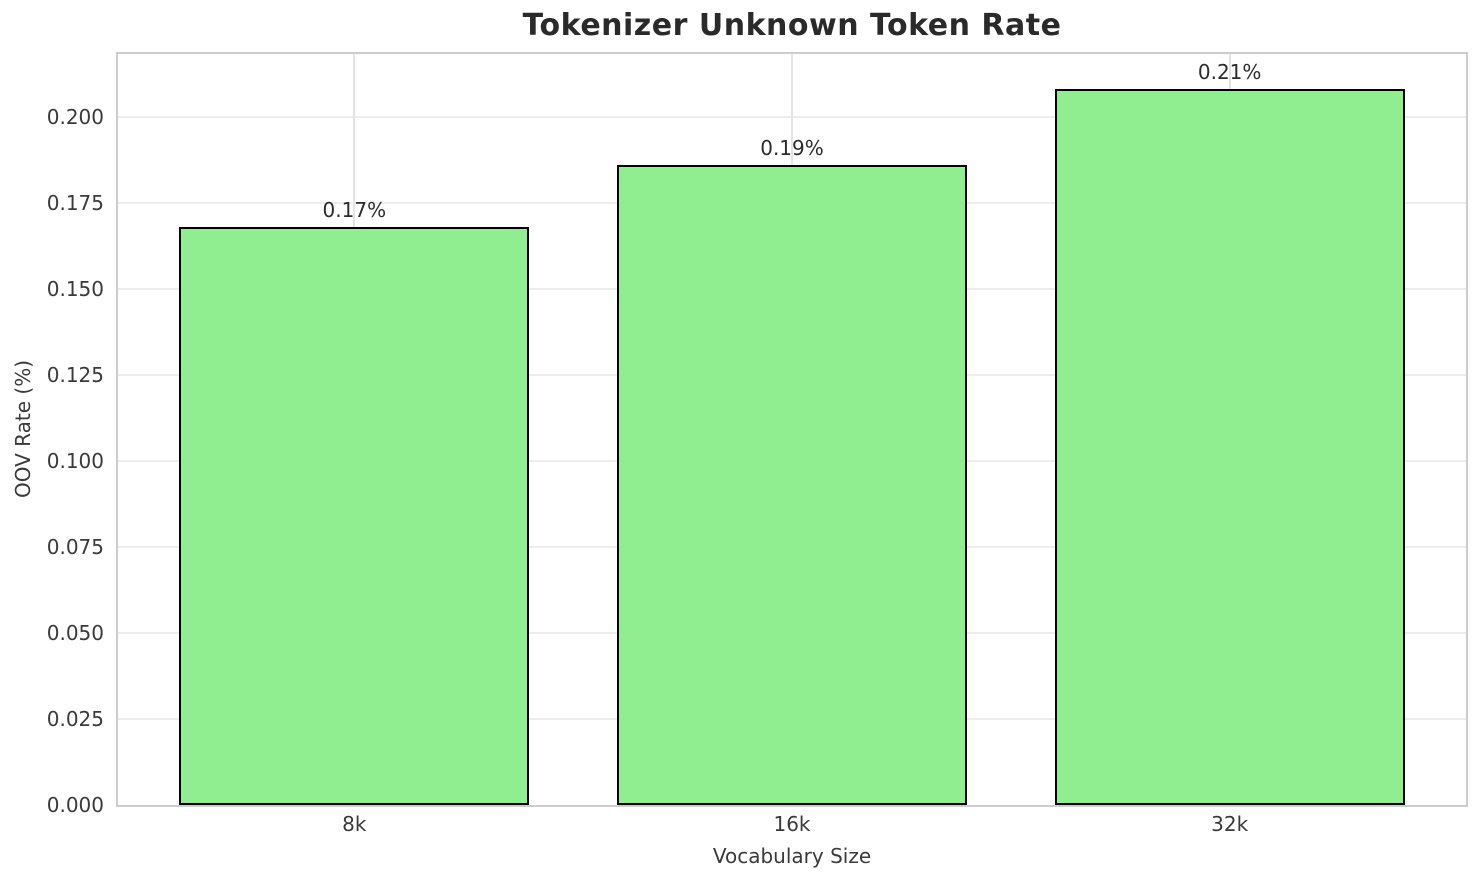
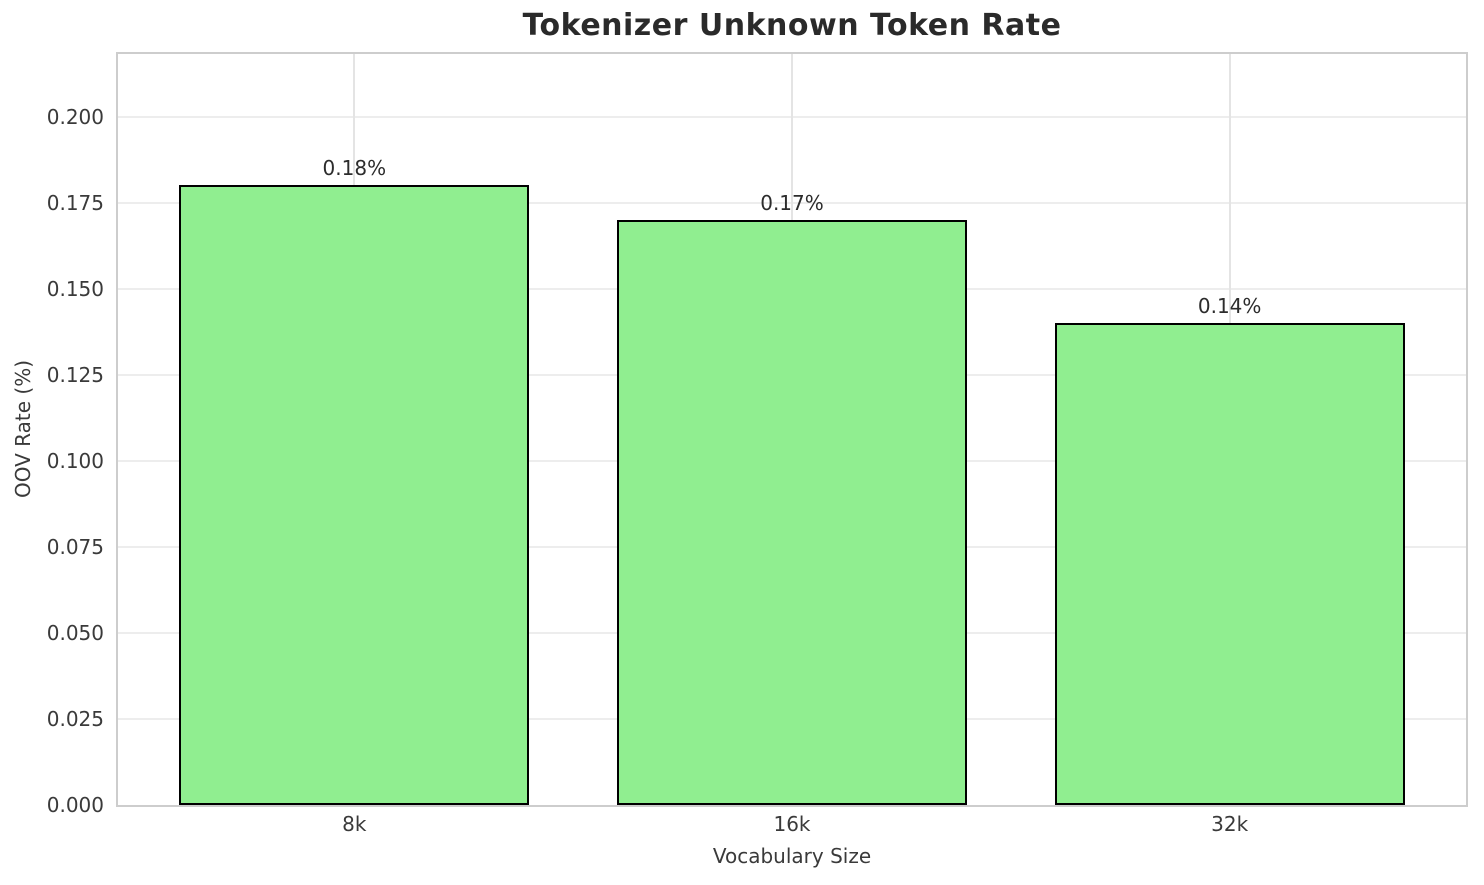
8k: 0.17% -> 0.18%
16k: 0.19% -> 0.17%
32k: 0.21% -> 0.14%
